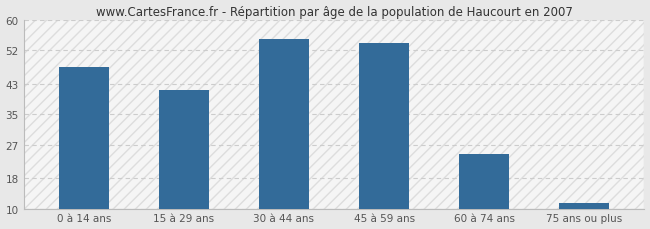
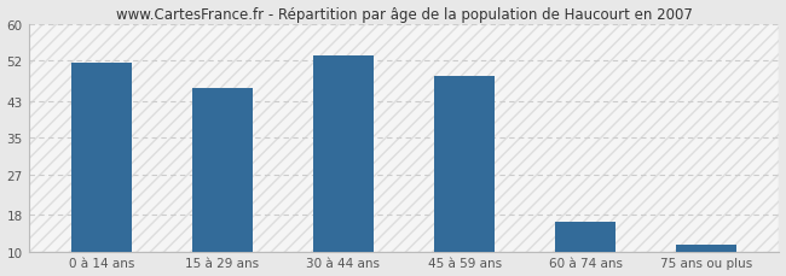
0 à 14 ans: 47.5 -> 51.5
15 à 29 ans: 41.5 -> 46.0
30 à 44 ans: 55.0 -> 53.0
45 à 59 ans: 54.0 -> 48.5
60 à 74 ans: 24.5 -> 16.5
